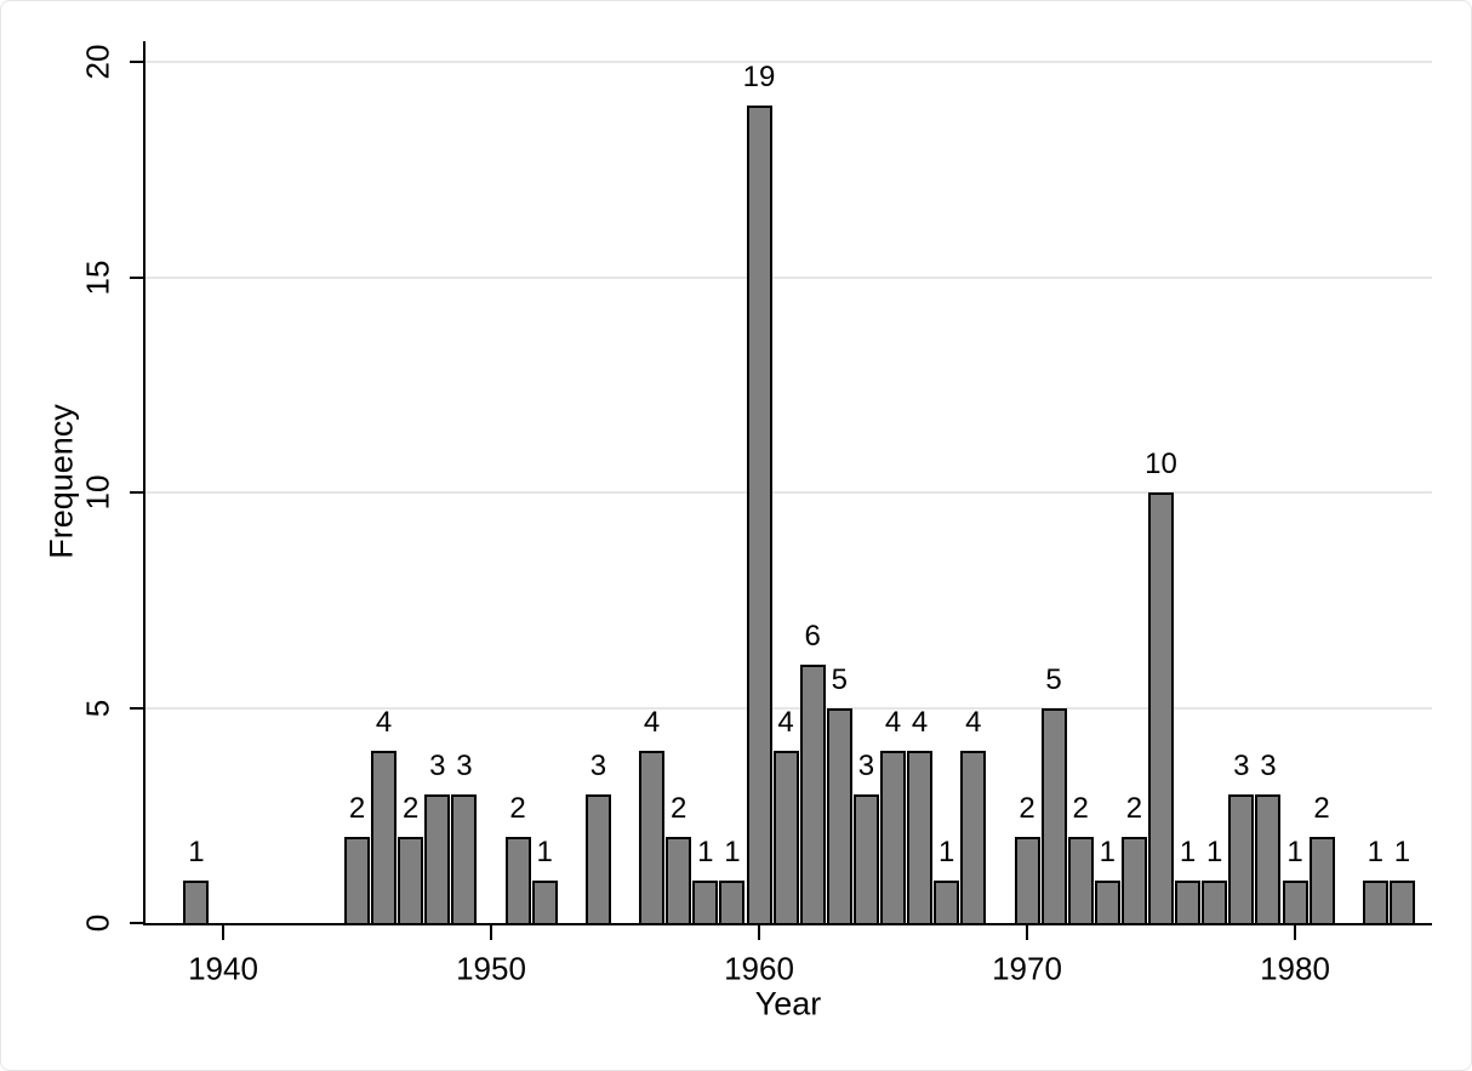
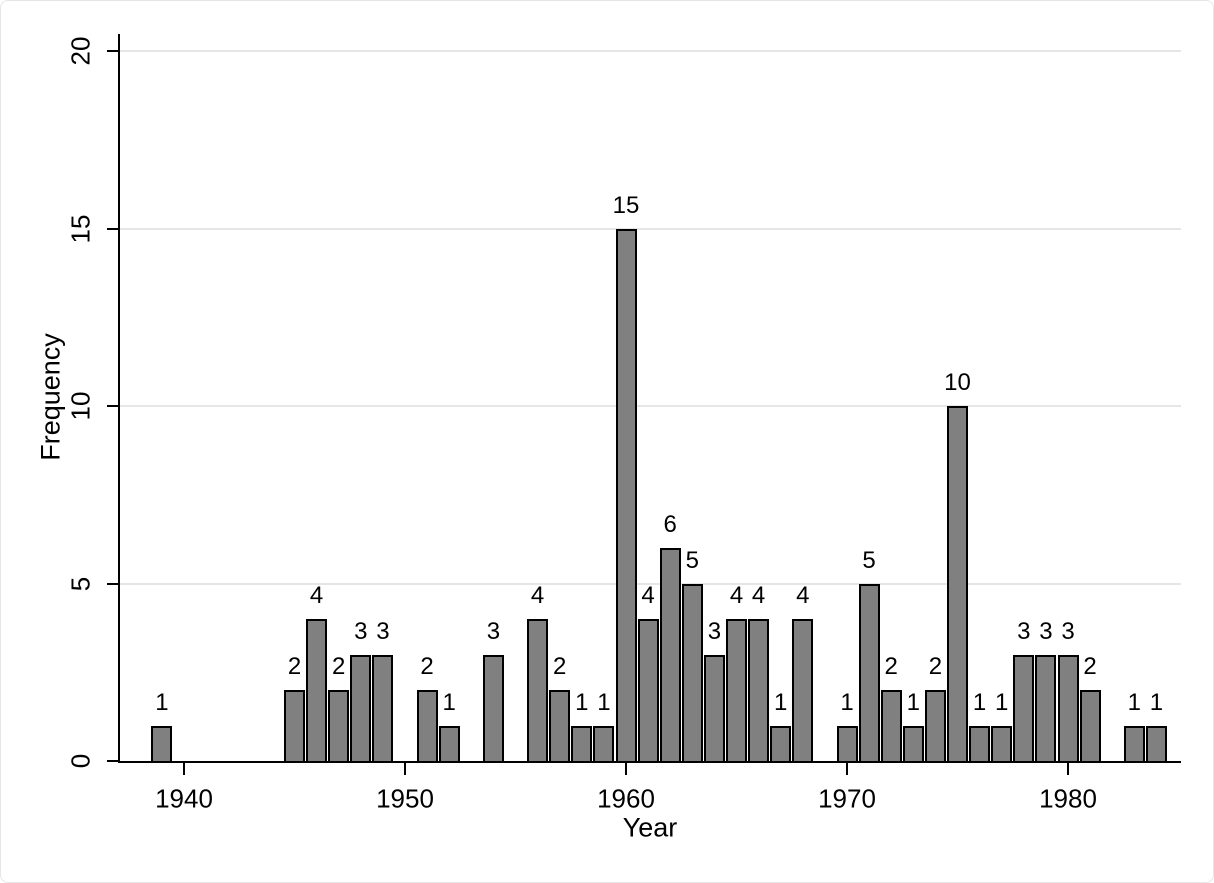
1960: 19 -> 15
1970: 2 -> 1
1980: 1 -> 3
